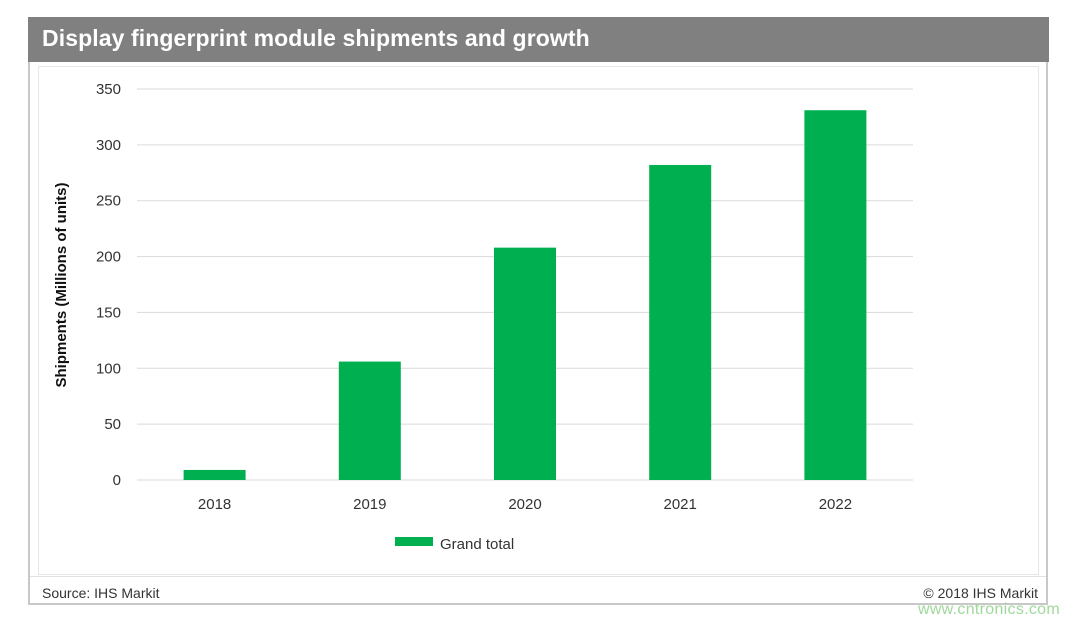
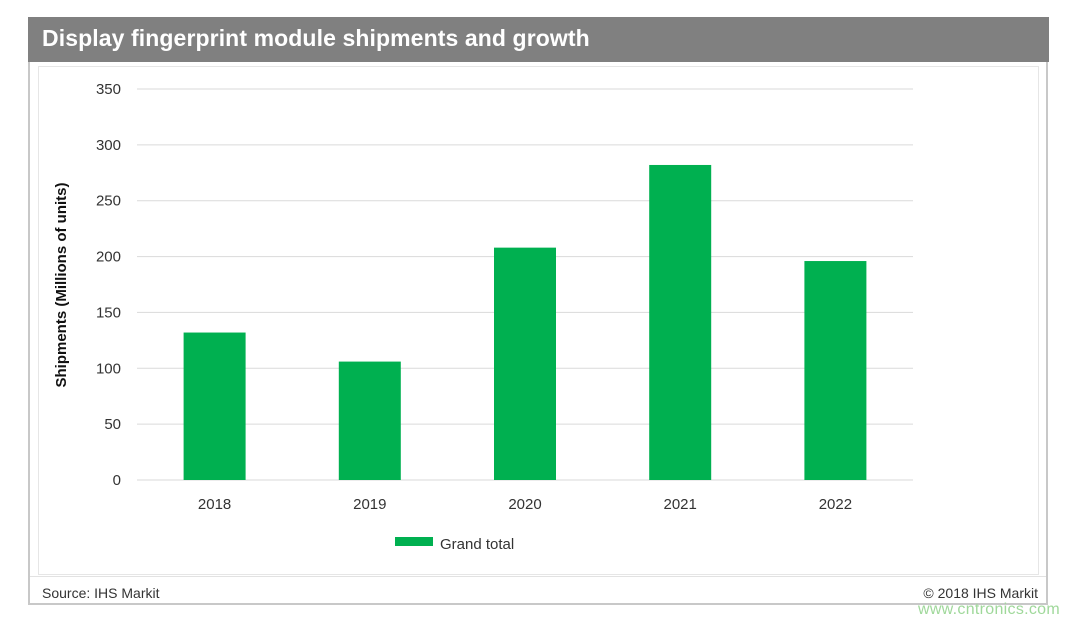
2018: 9 -> 132
2022: 331 -> 196
